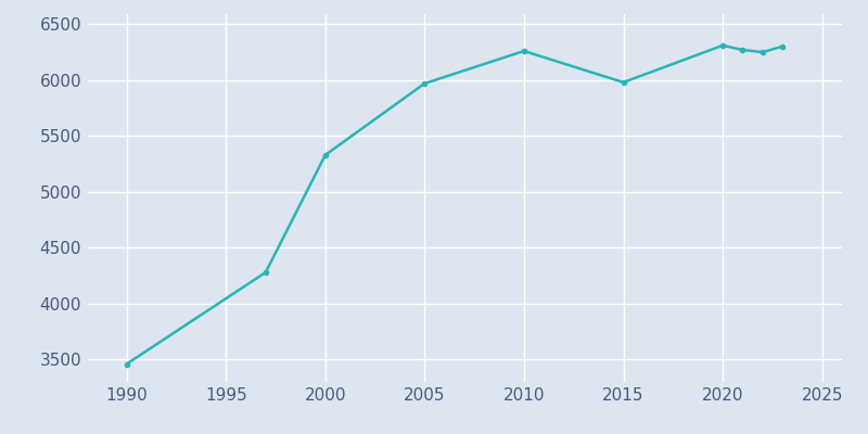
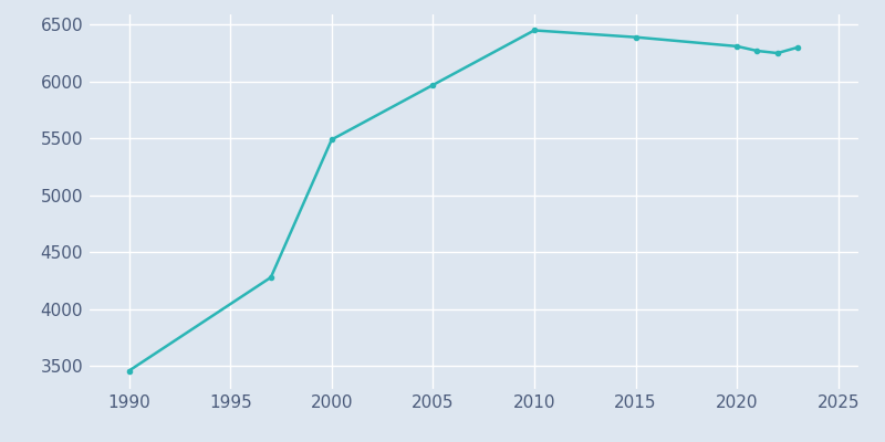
2000: 5330 -> 5490
2010: 6260 -> 6450
2015: 5980 -> 6390
